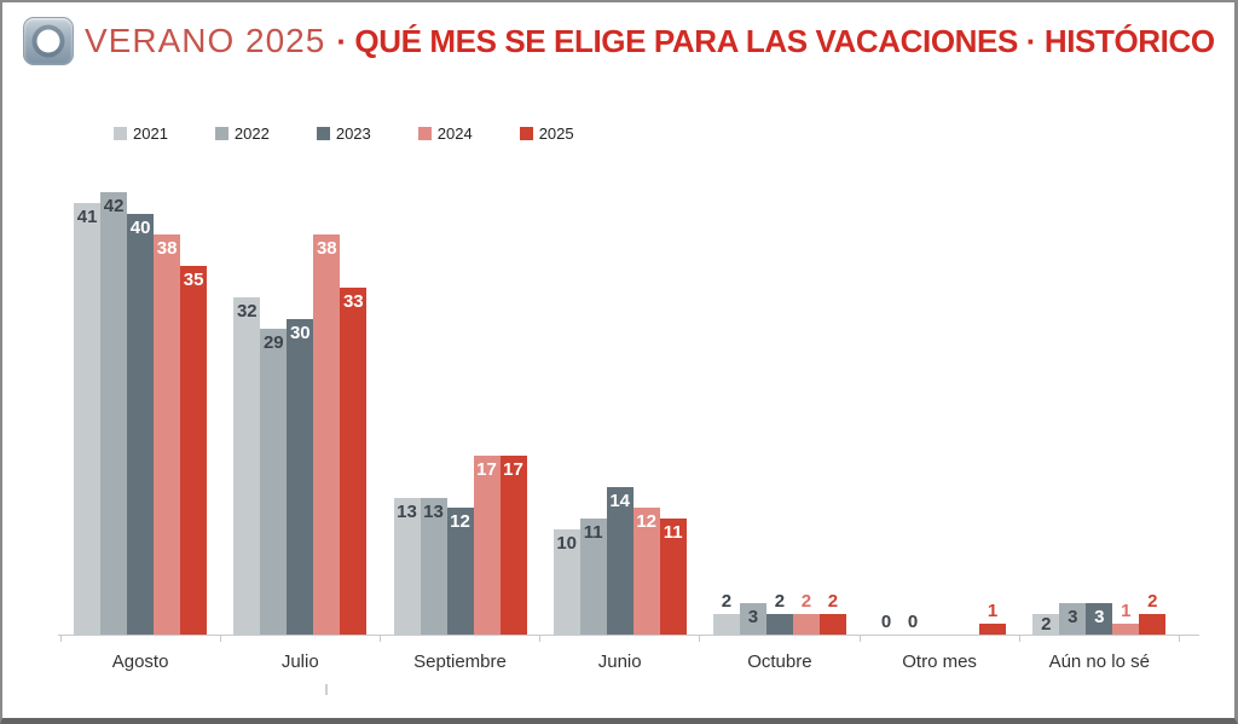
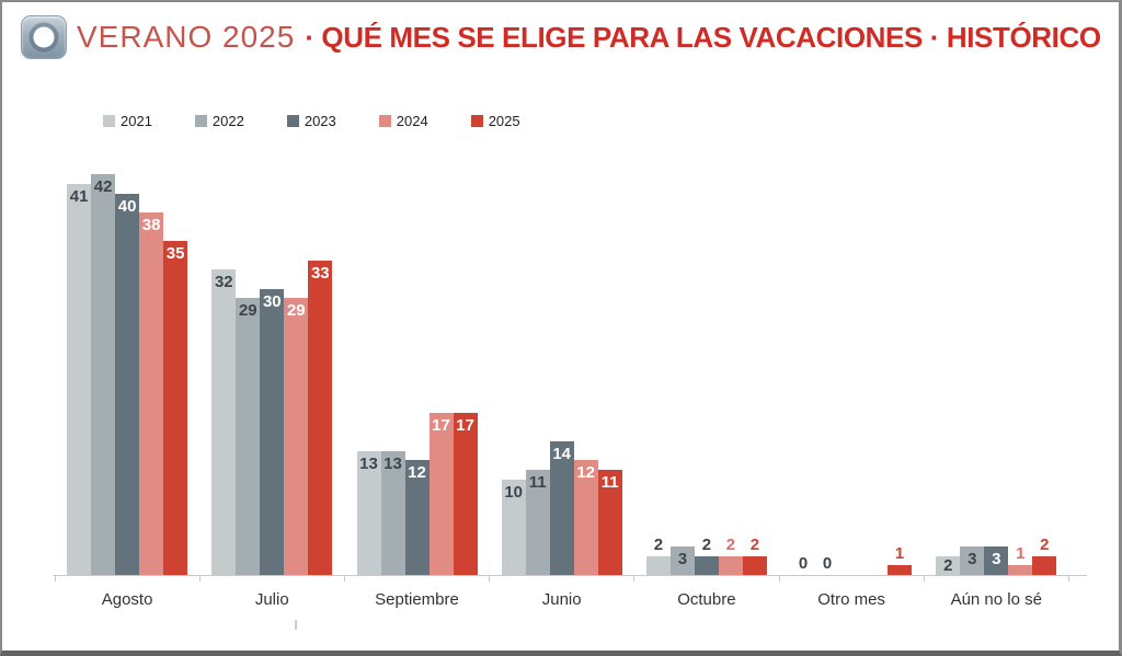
2024/Julio: 38 -> 29
